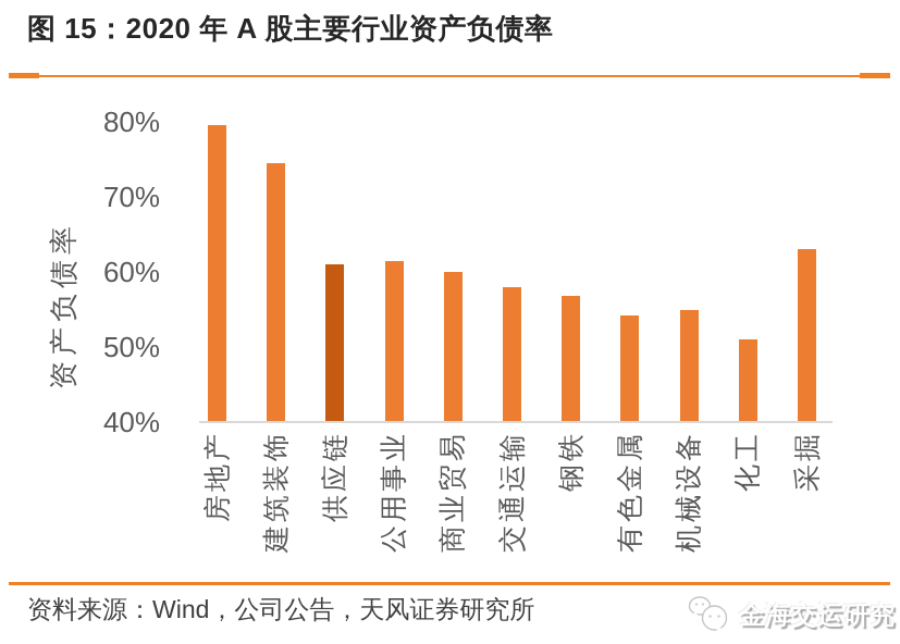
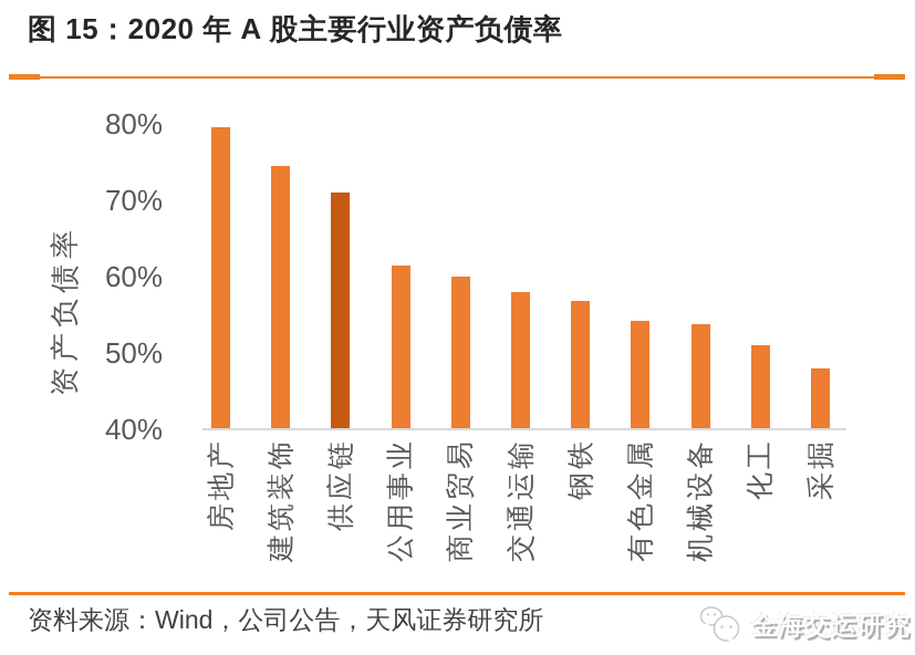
供应链: 61% -> 71%
机械设备: 55% -> 54%
采掘: 63% -> 48%
